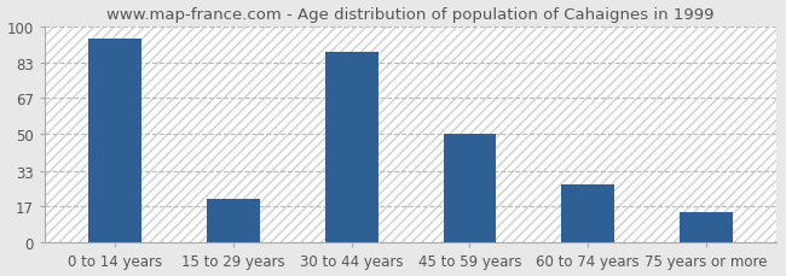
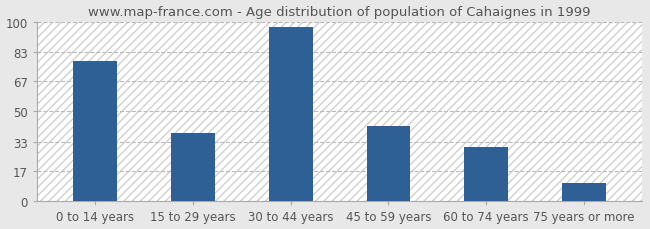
0 to 14 years: 94 -> 78
15 to 29 years: 20 -> 38
30 to 44 years: 88 -> 97
45 to 59 years: 50 -> 42
60 to 74 years: 27 -> 30
75 years or more: 14 -> 10
